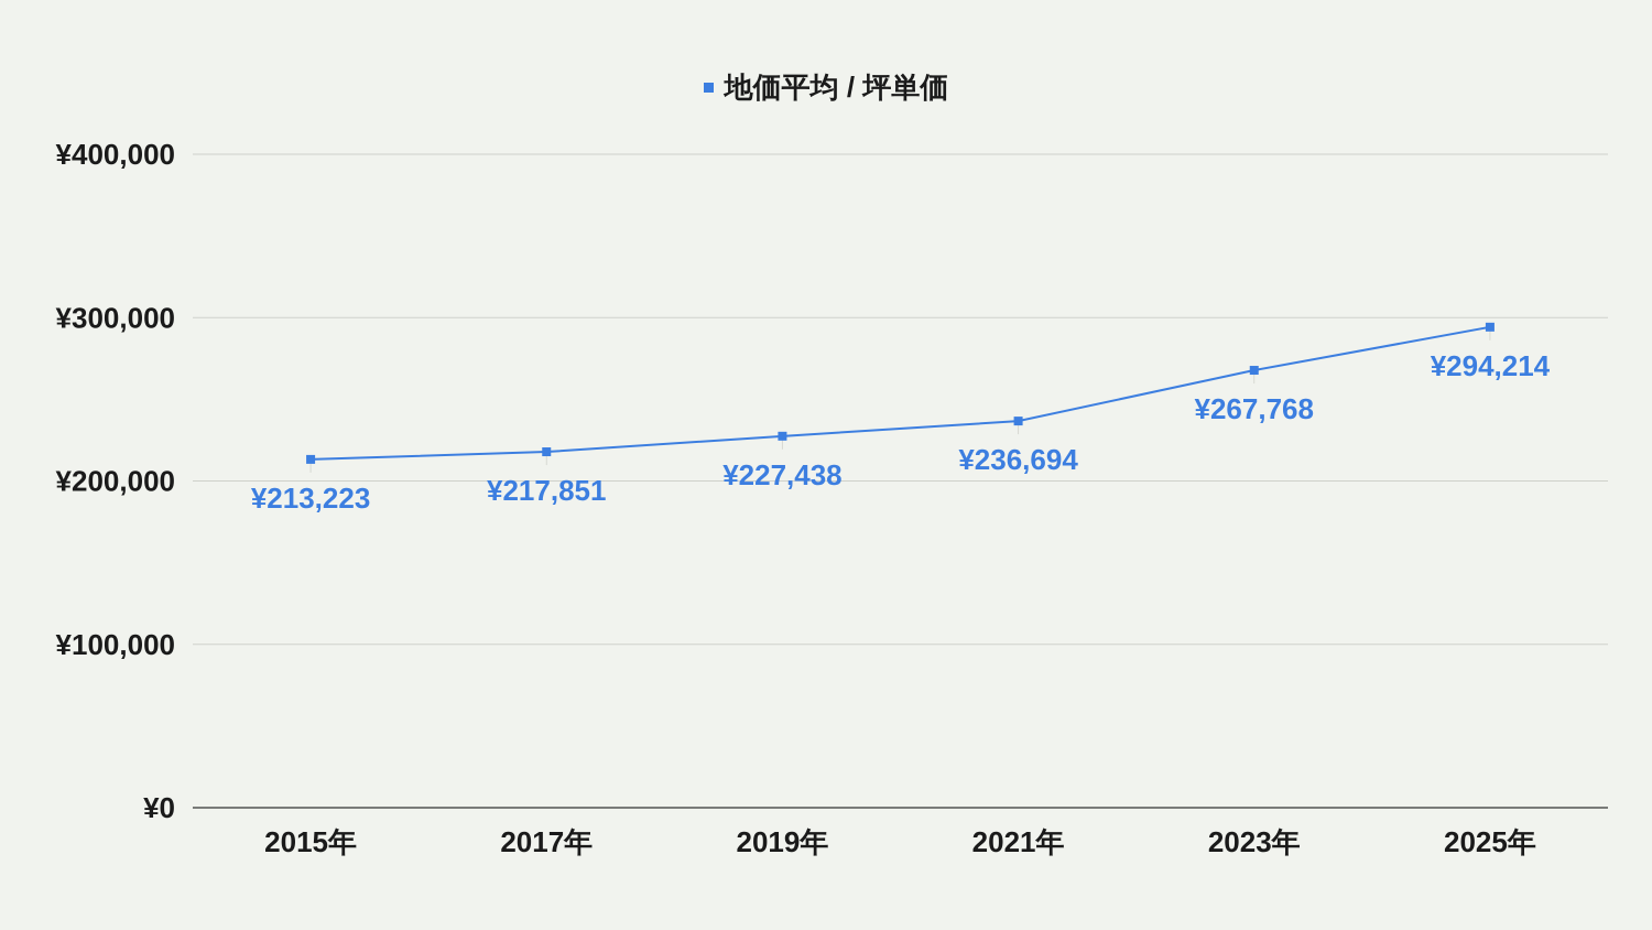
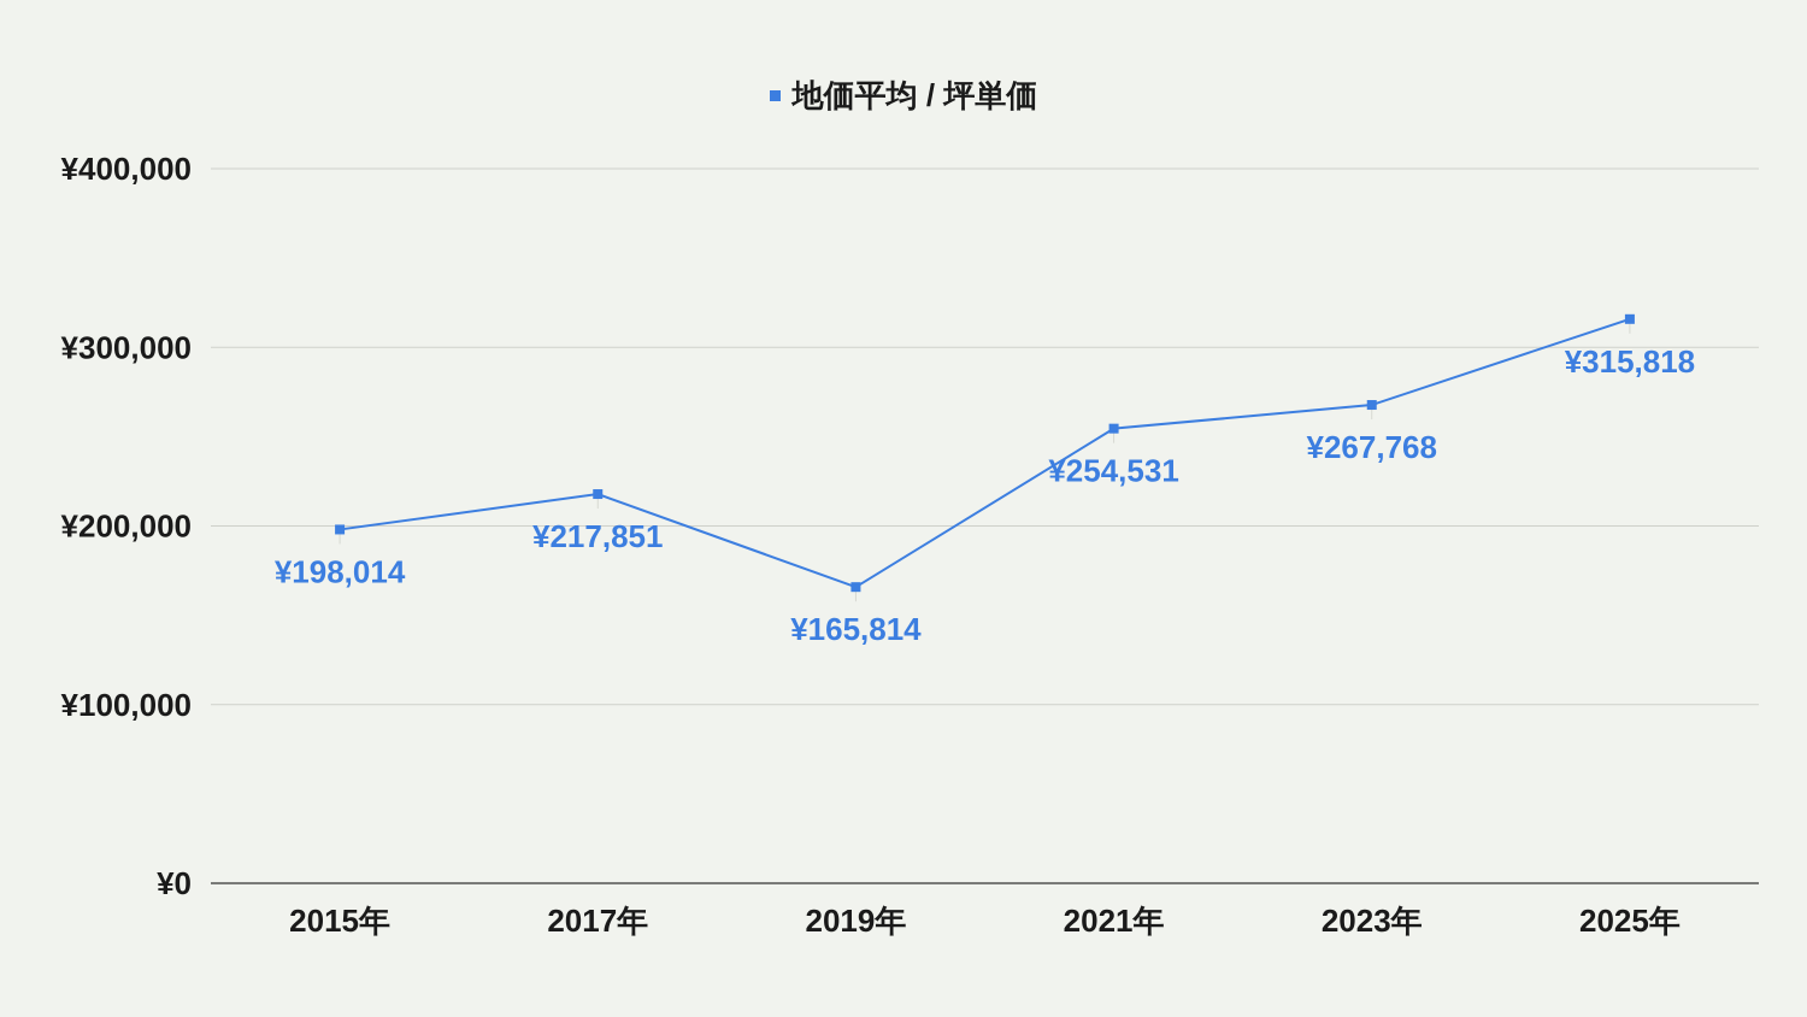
2015年: ¥213,223 -> ¥198,014
2019年: ¥227,438 -> ¥165,814
2021年: ¥236,694 -> ¥254,531
2025年: ¥294,214 -> ¥315,818
